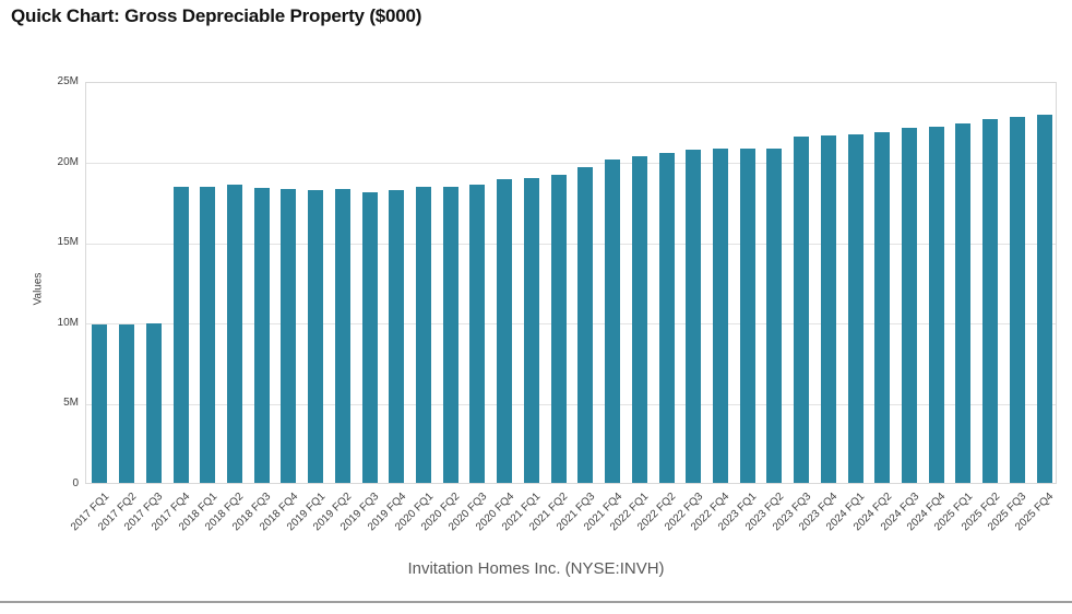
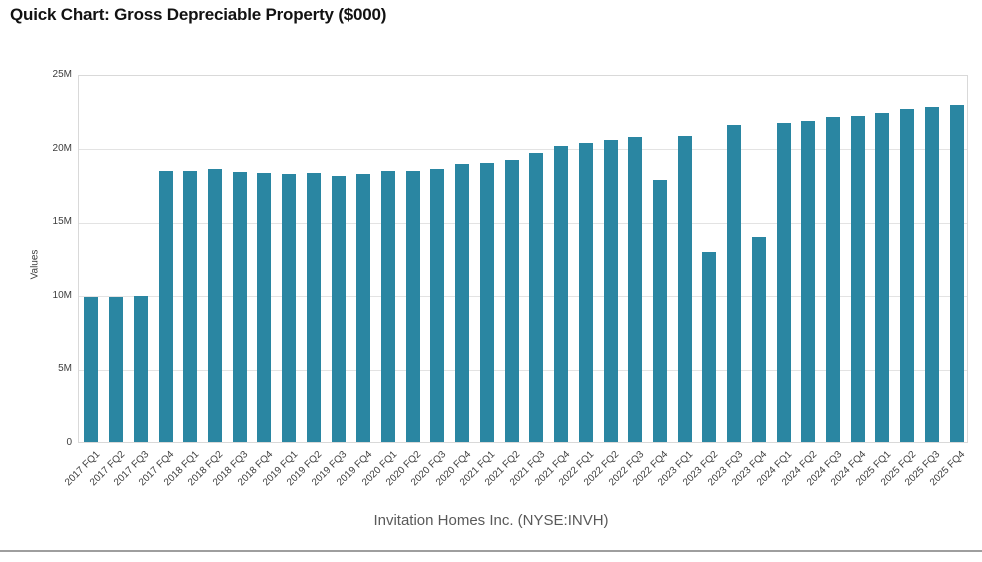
2022 FQ4: 20.8M -> 17.8M
2023 FQ2: 20.8M -> 12.9M
2023 FQ4: 21.6M -> 13.9M
